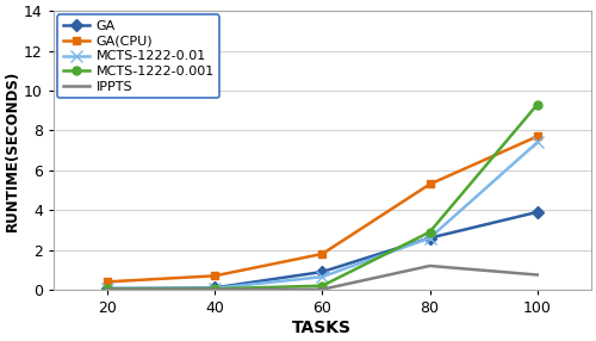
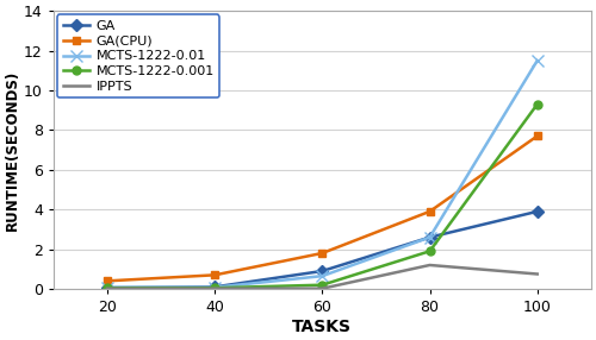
GA(CPU)/80: 5.3 -> 3.9
MCTS-1222-0.001/80: 2.9 -> 1.9
MCTS-1222-0.01/100: 7.4 -> 11.5
